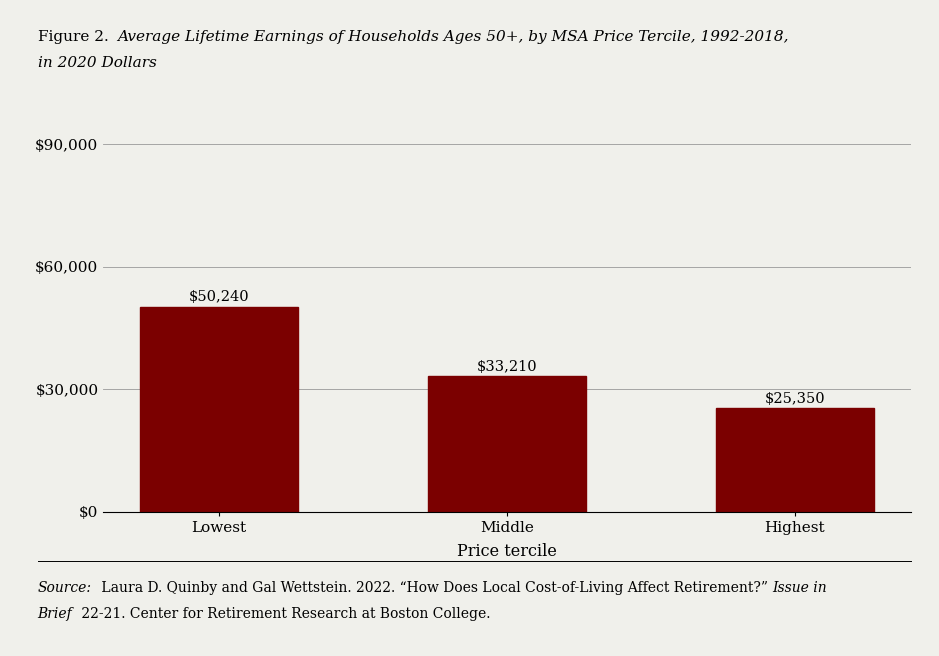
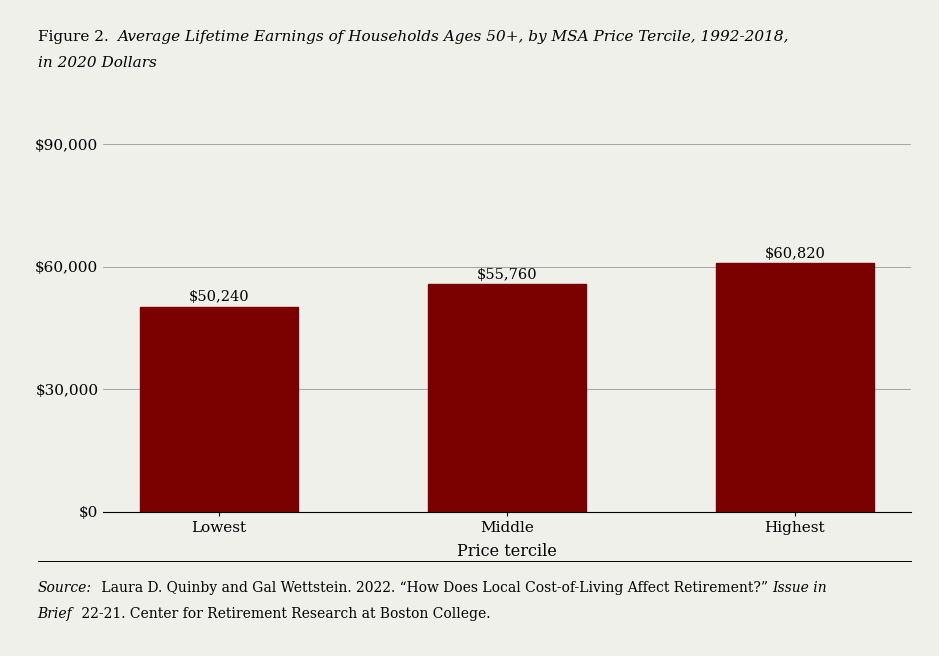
Middle: $33,210 -> $55,760
Highest: $25,350 -> $60,820
